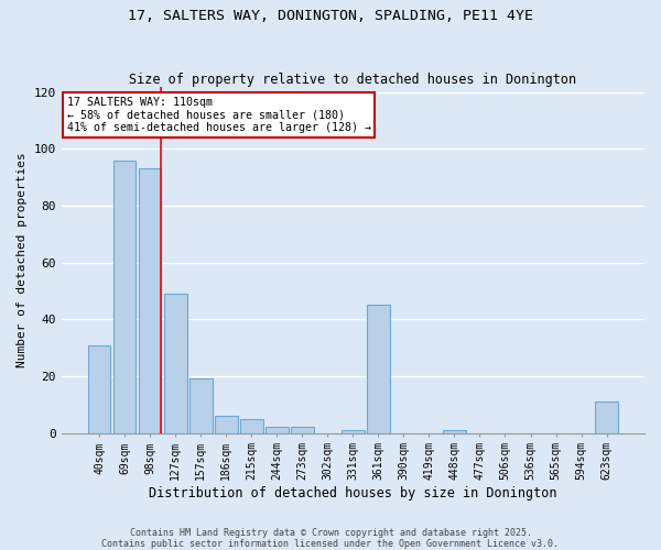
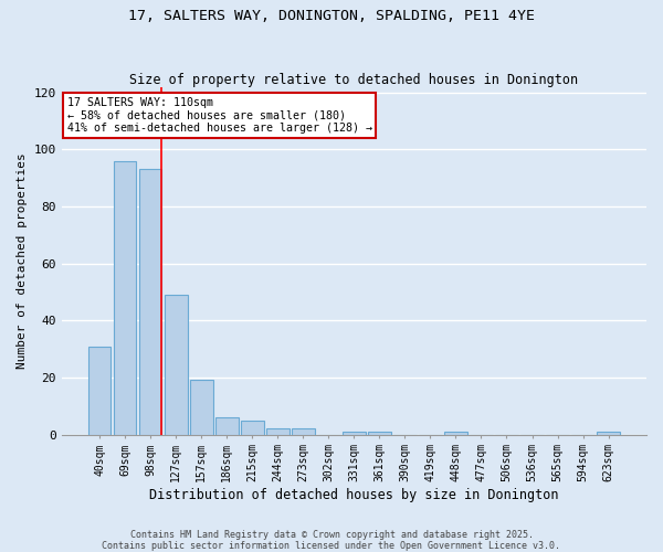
361sqm: 45 -> 1
623sqm: 11 -> 1
